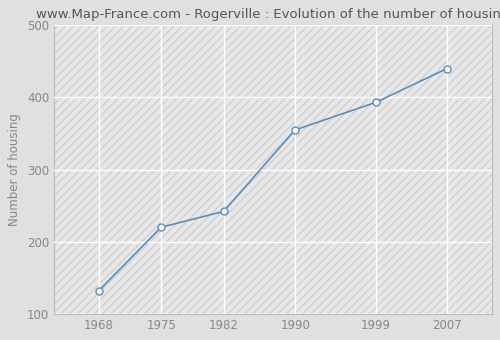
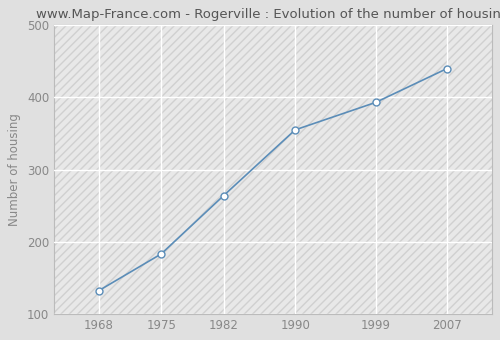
1975: 220 -> 183
1982: 242 -> 264
